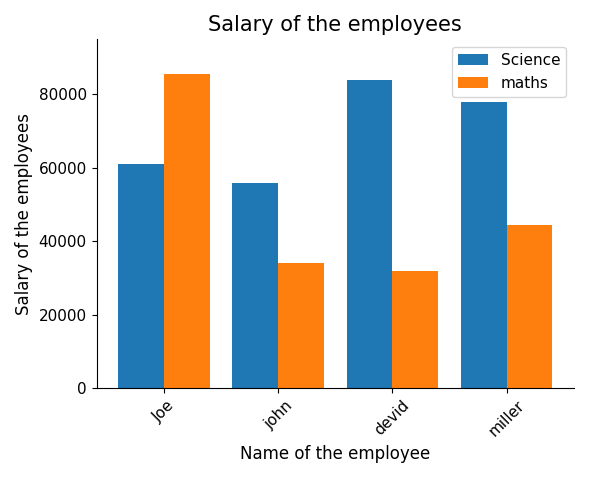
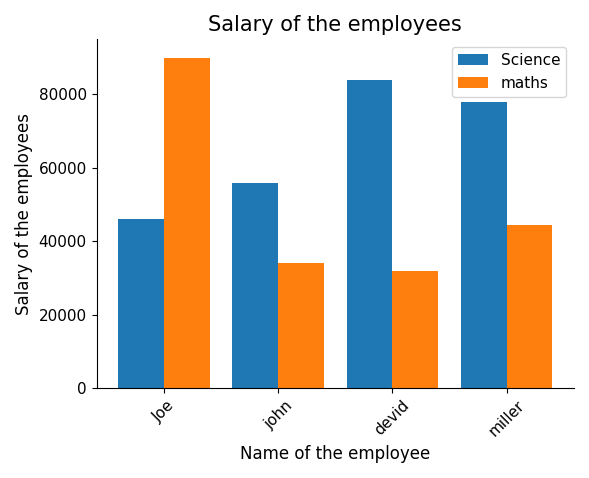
Science/Joe: 61000 -> 46000
maths/Joe: 85500 -> 90000
